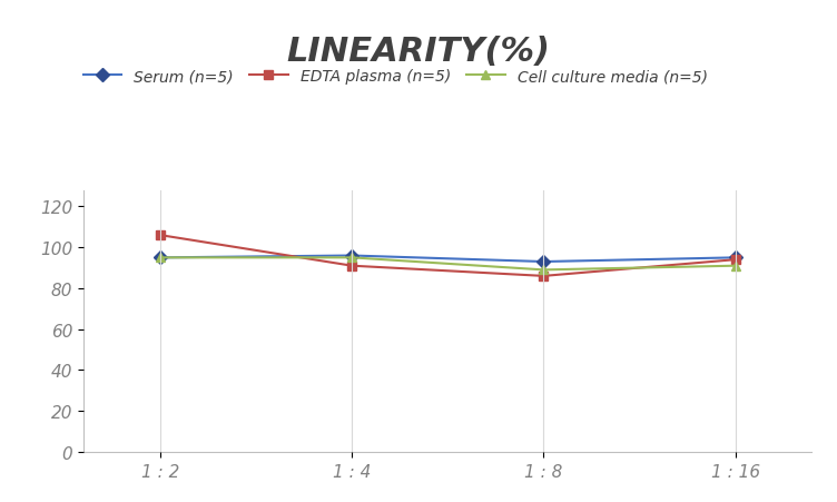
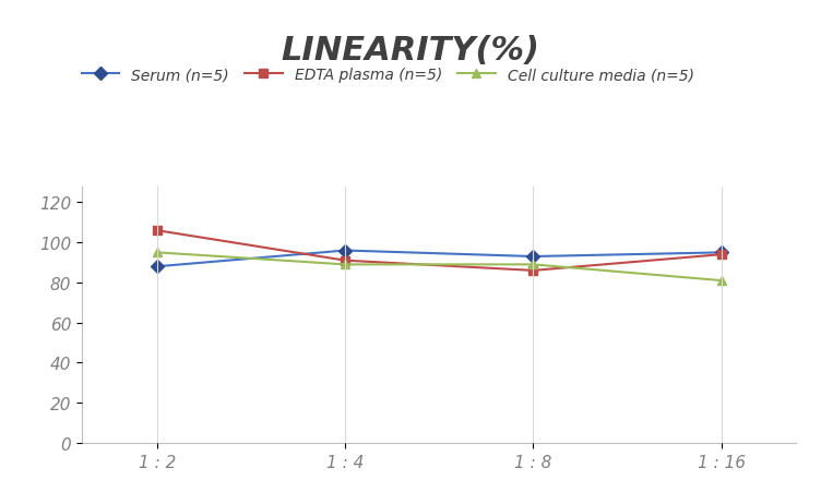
Serum (n=5)/1 : 2: 95 -> 88
Cell culture media (n=5)/1 : 4: 95 -> 89
Cell culture media (n=5)/1 : 16: 91 -> 81
